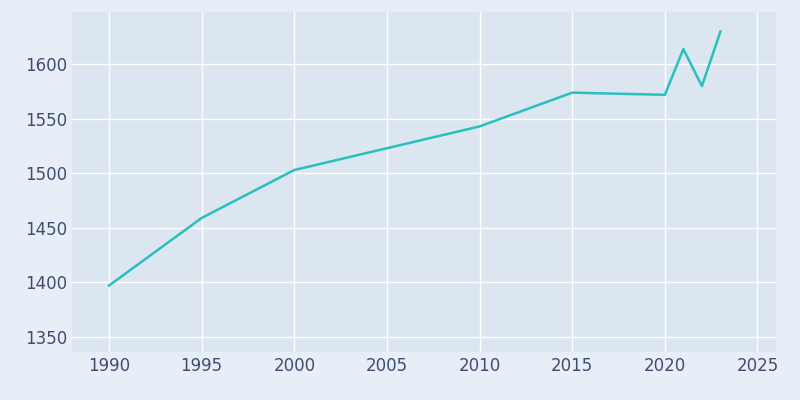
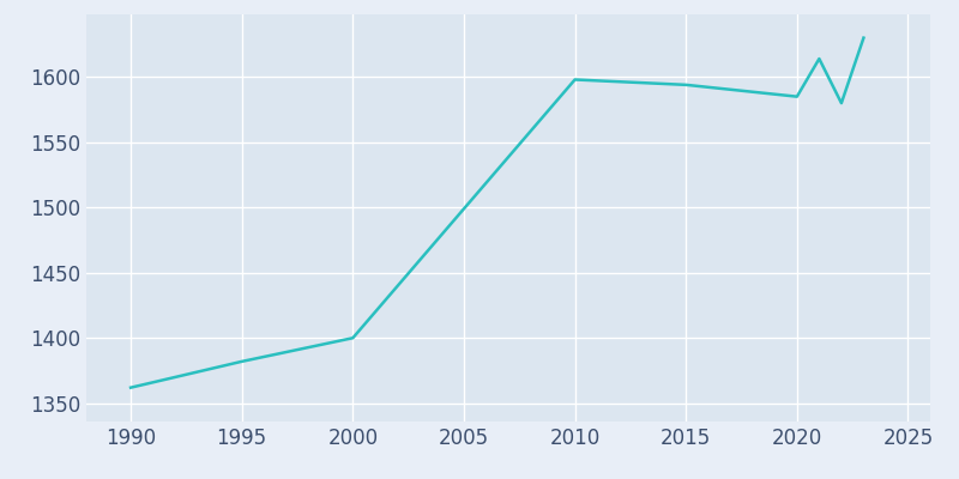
1990: 1397 -> 1362
1995: 1459 -> 1382
2000: 1503 -> 1400
2010: 1543 -> 1598
2015: 1574 -> 1594
2020: 1572 -> 1585
